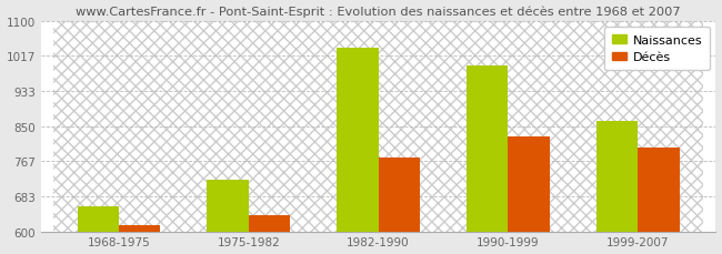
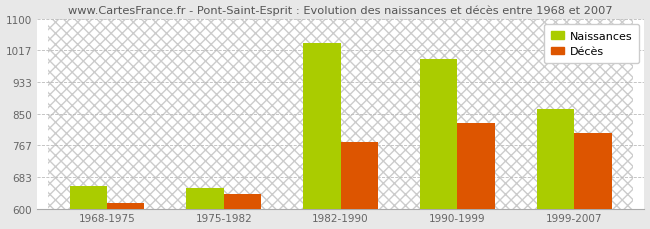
Naissances/1975-1982: 722 -> 655
